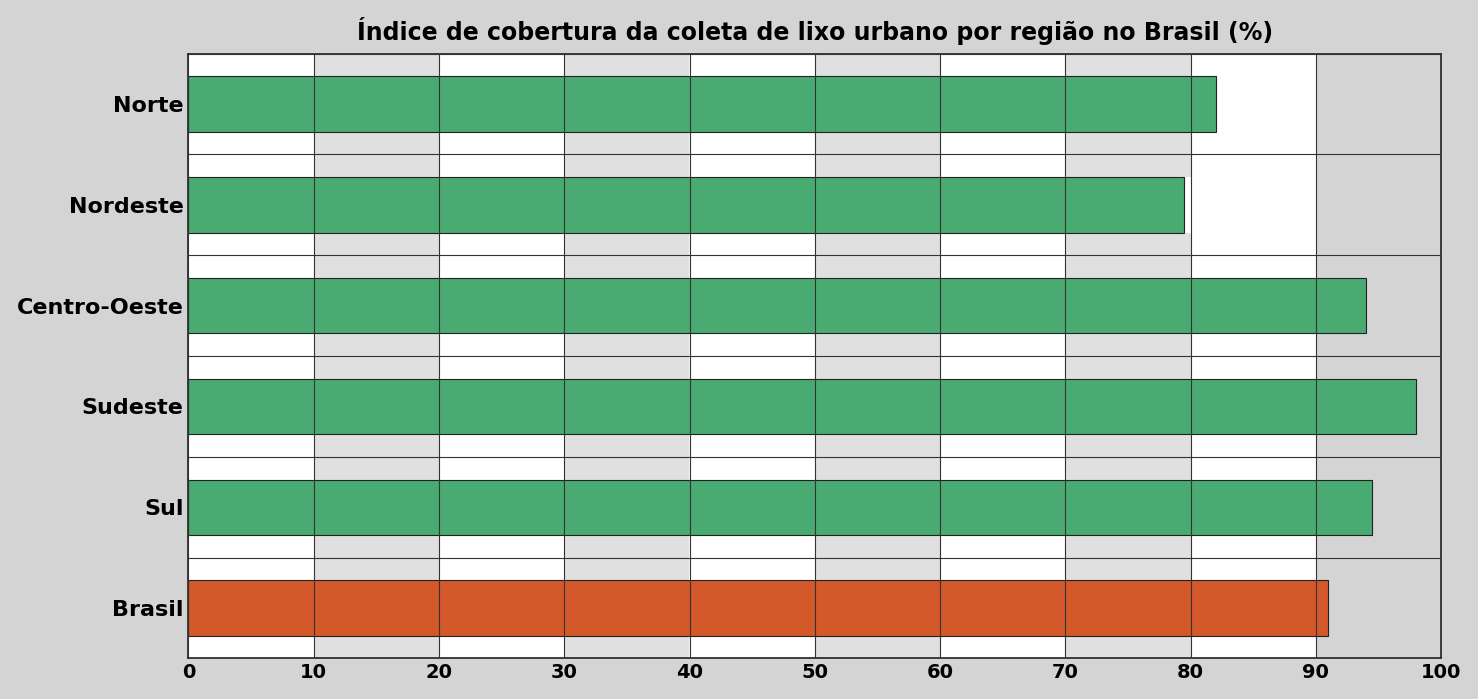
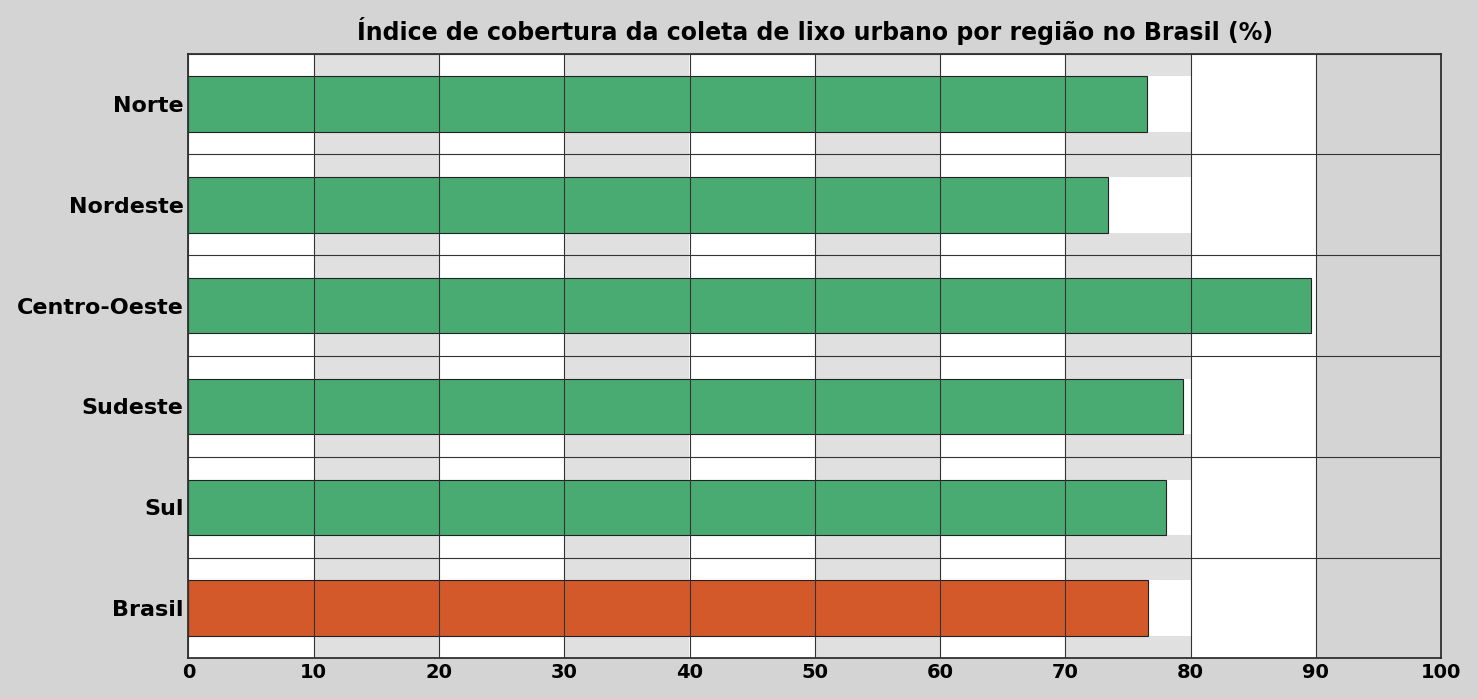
Norte: 82.0 -> 76.5
Nordeste: 79.5 -> 73.4
Centro-Oeste: 94.0 -> 89.6
Sudeste: 98.0 -> 79.4
Sul: 94.5 -> 78.0
Brasil: 91.0 -> 76.6
